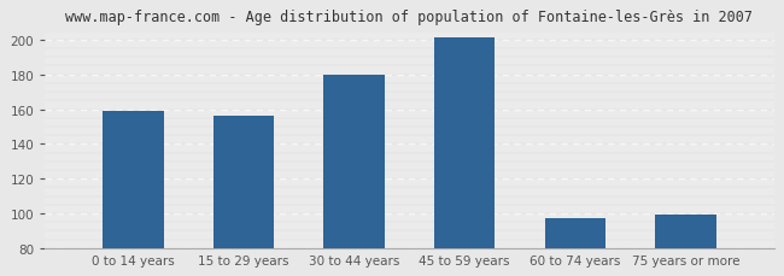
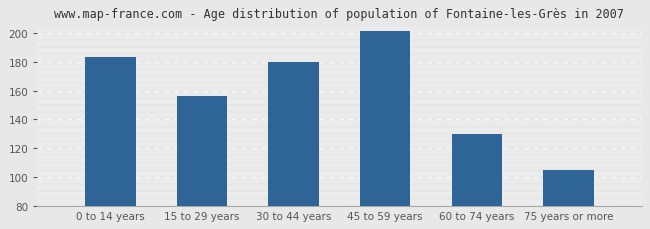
0 to 14 years: 159 -> 183
60 to 74 years: 97 -> 130
75 years or more: 99 -> 105
